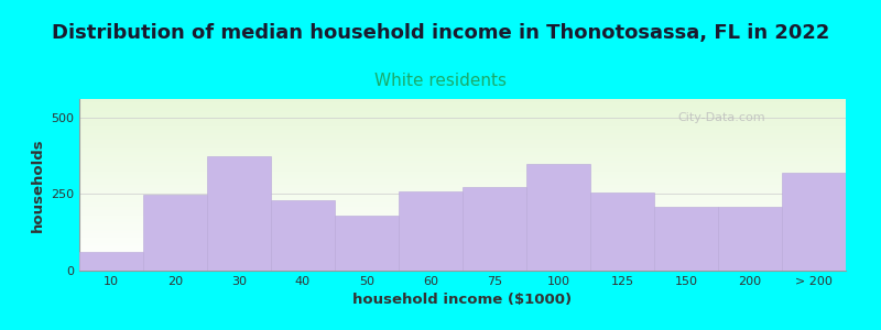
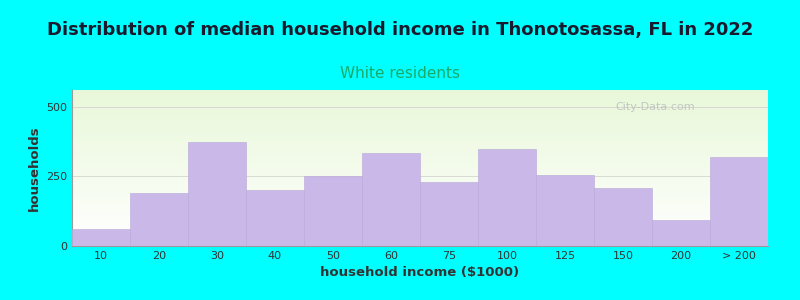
20: 248 -> 190
40: 230 -> 200
50: 178 -> 250
60: 258 -> 335
75: 272 -> 230
200: 210 -> 95
